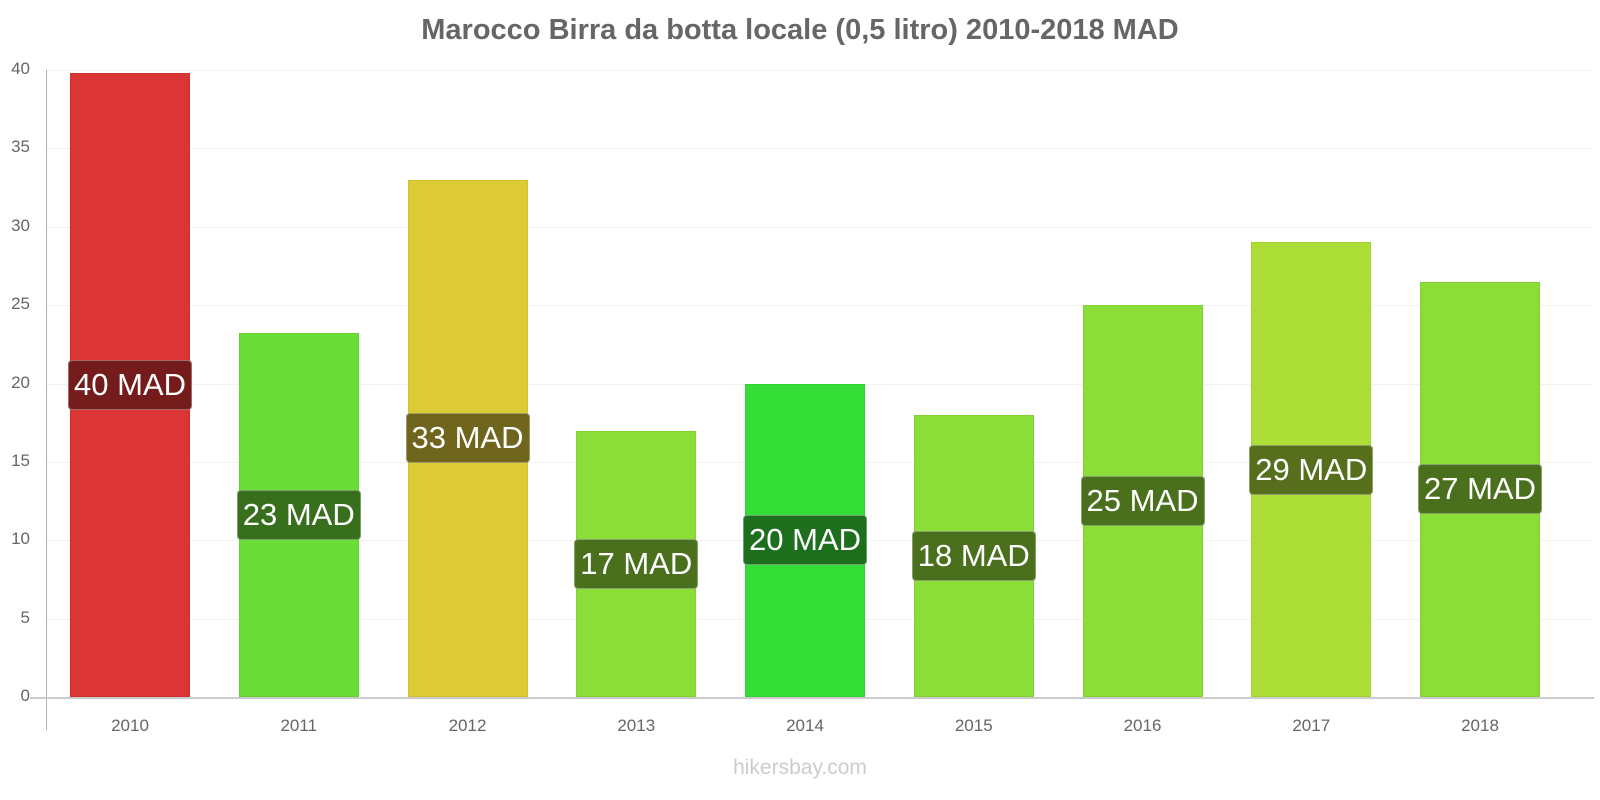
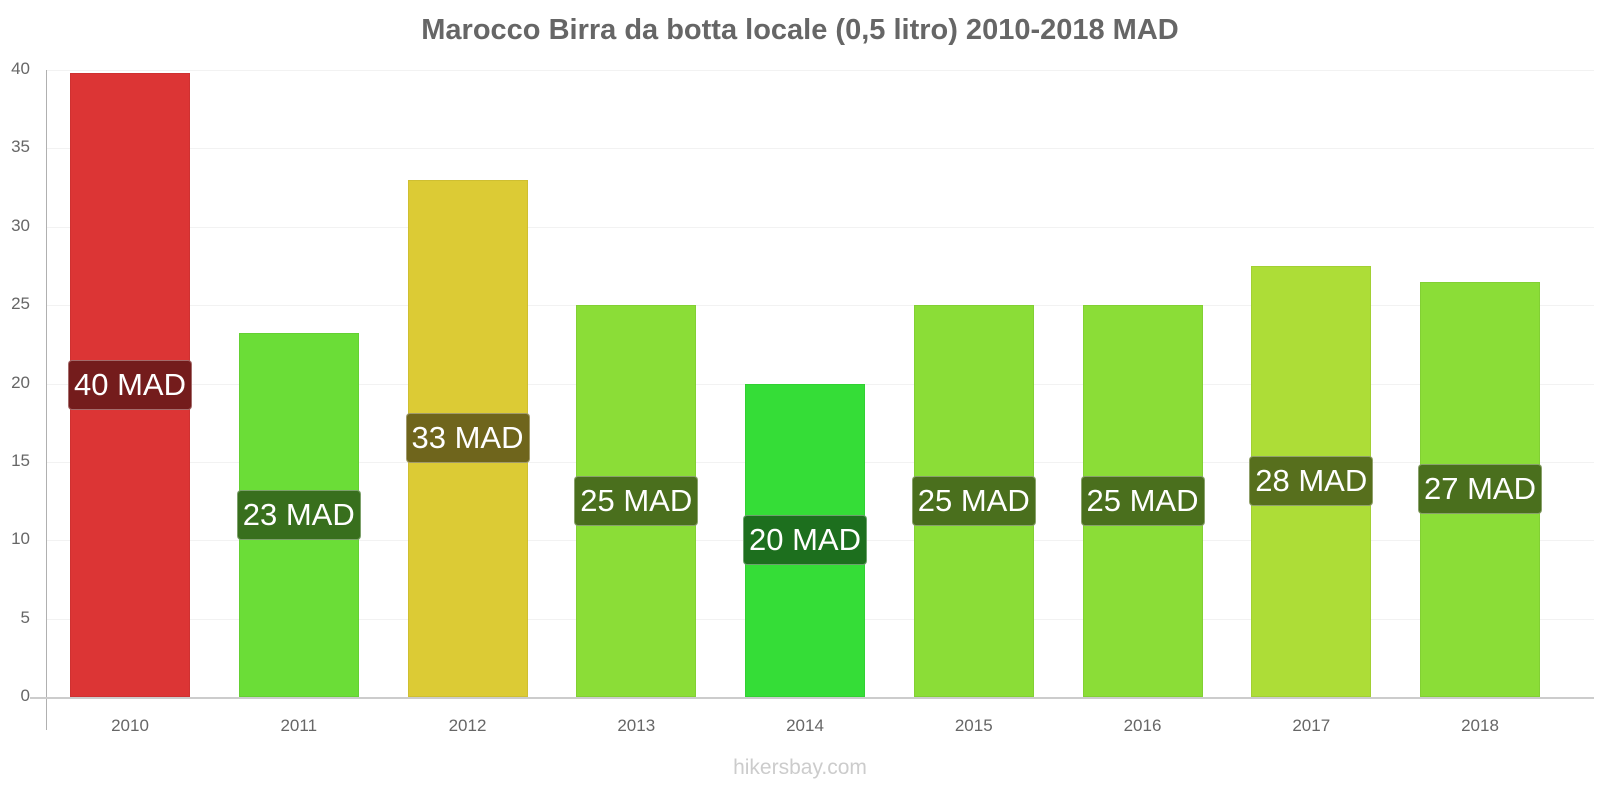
2013: 17 -> 25
2015: 18 -> 25
2017: 29 -> 28
